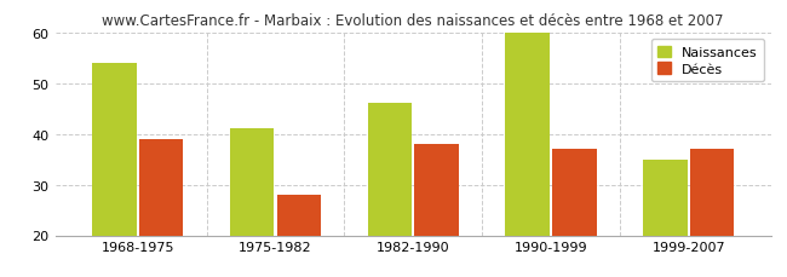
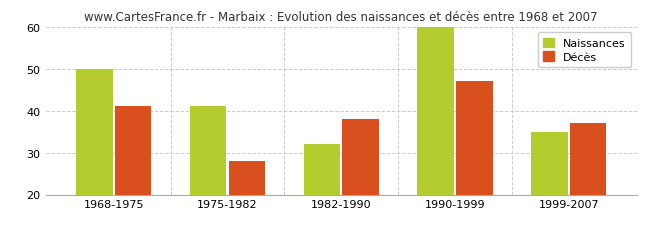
Naissances/1968-1975: 54 -> 50
Décès/1968-1975: 39 -> 41
Naissances/1982-1990: 46 -> 32
Décès/1990-1999: 37 -> 47
